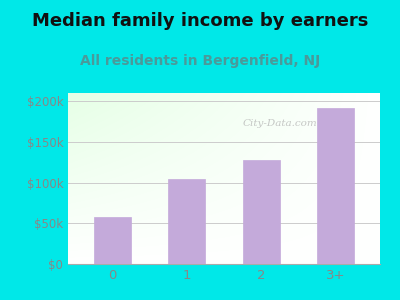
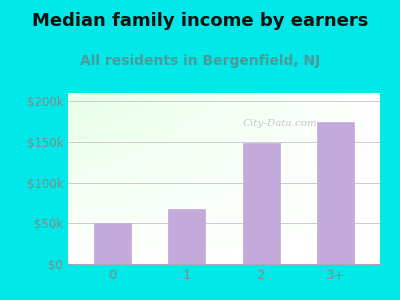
0: $58k -> $50k
1: $104k -> $67k
2: $128k -> $148k
3+: $192k -> $175k
